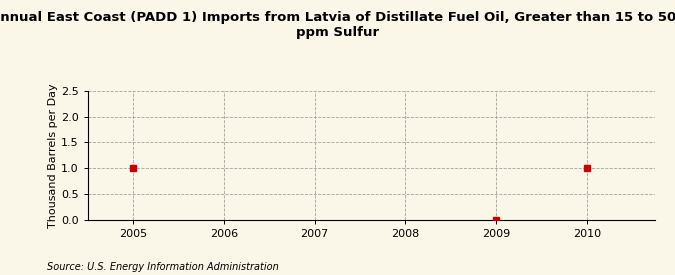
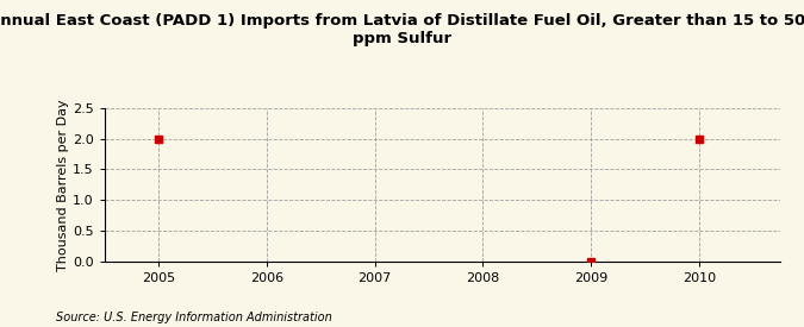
2005: 1 -> 2
2010: 1 -> 2
